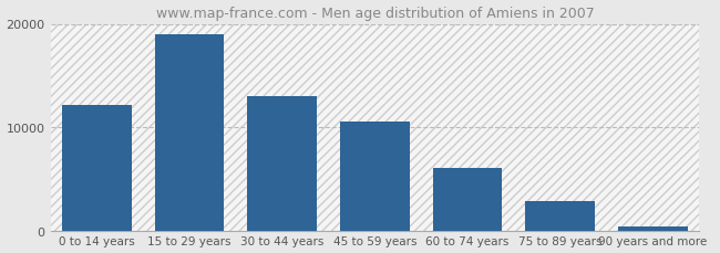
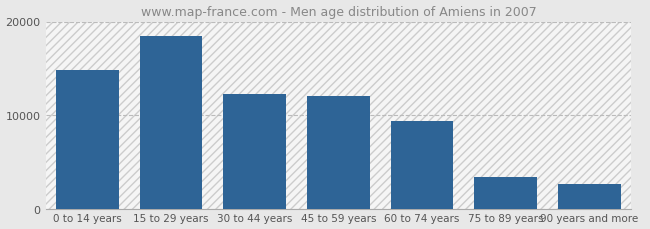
0 to 14 years: 12100 -> 14800
15 to 29 years: 19000 -> 18400
30 to 44 years: 13000 -> 12200
45 to 59 years: 10500 -> 12000
60 to 74 years: 6000 -> 9400
75 to 89 years: 2800 -> 3400
90 years and more: 400 -> 2600
